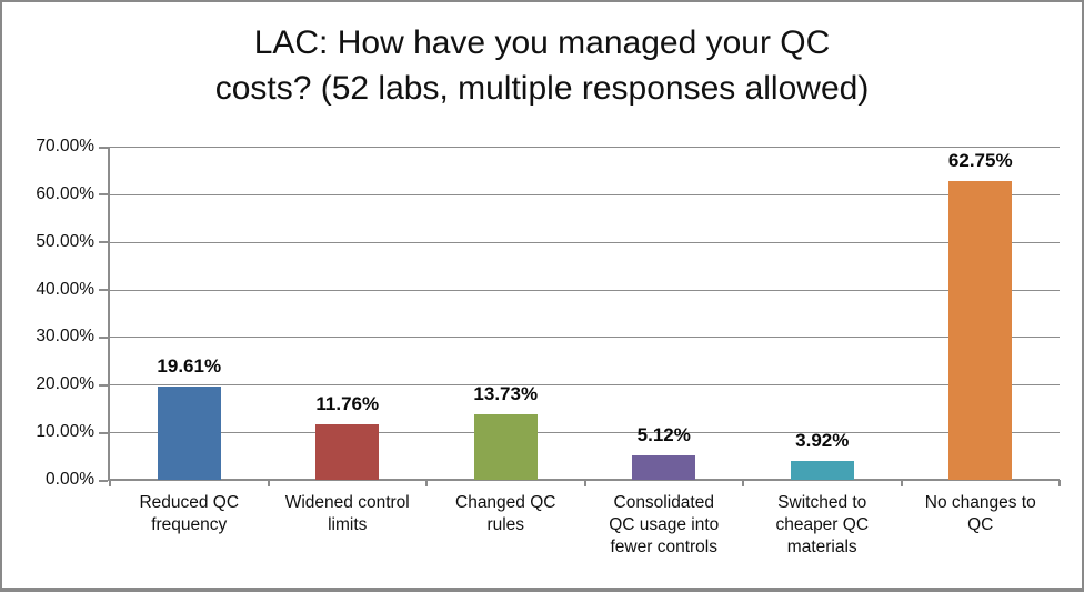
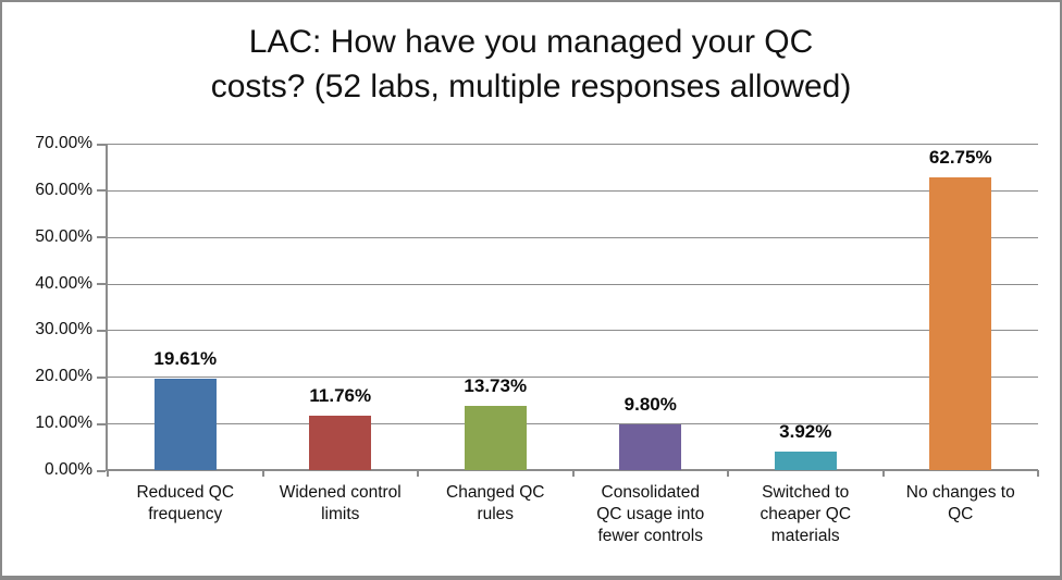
Consolidated QC usage into fewer controls: 5.12% -> 9.80%
